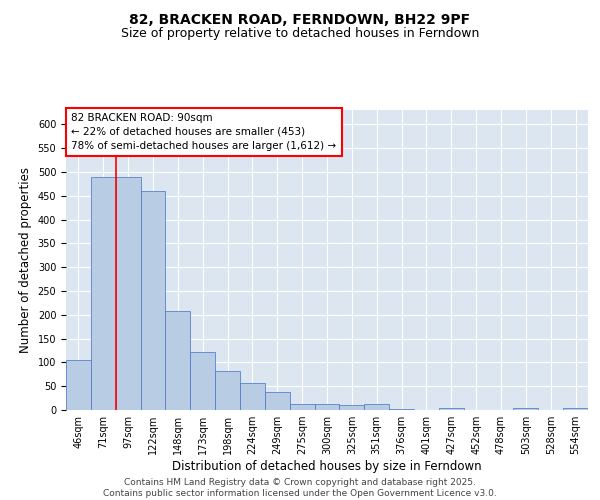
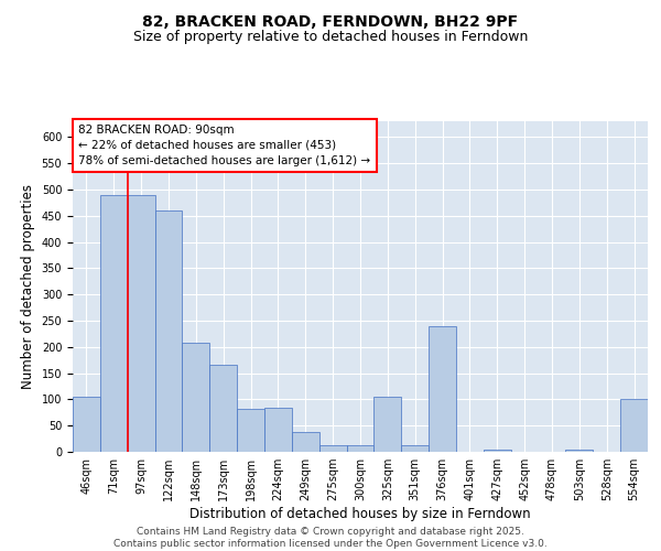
173sqm: 122 -> 165
224sqm: 57 -> 85
325sqm: 10 -> 105
376sqm: 2 -> 240
554sqm: 5 -> 100
